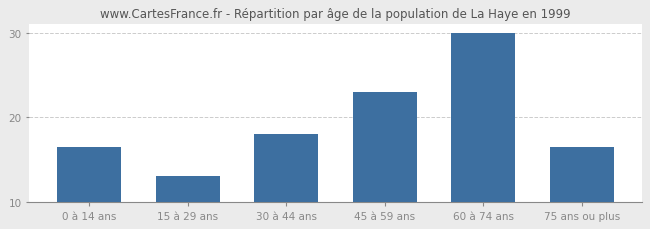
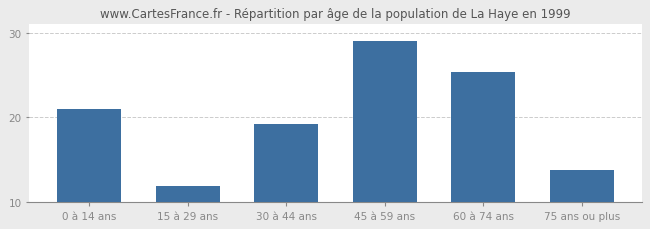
0 à 14 ans: 16.5 -> 21.0
15 à 29 ans: 13.0 -> 11.8
30 à 44 ans: 18.0 -> 19.2
45 à 59 ans: 23.0 -> 29.0
60 à 74 ans: 30.0 -> 25.4
75 ans ou plus: 16.5 -> 13.8
